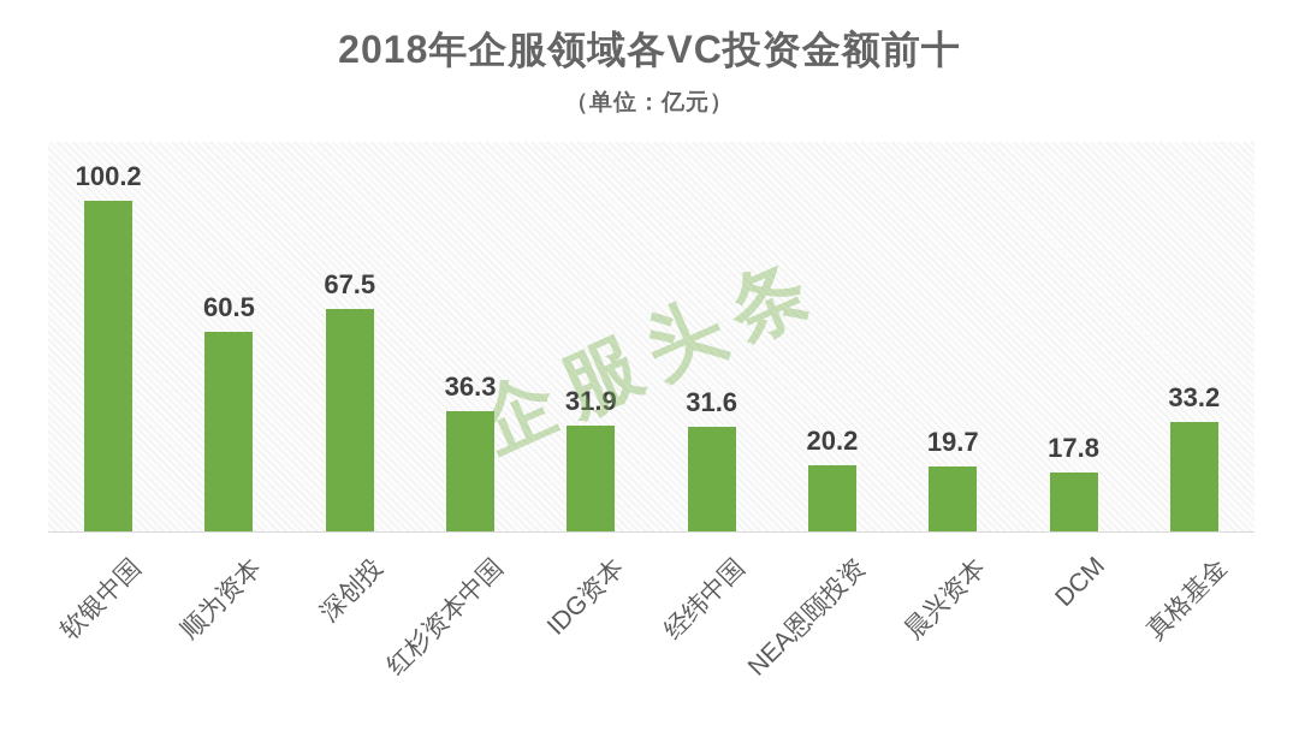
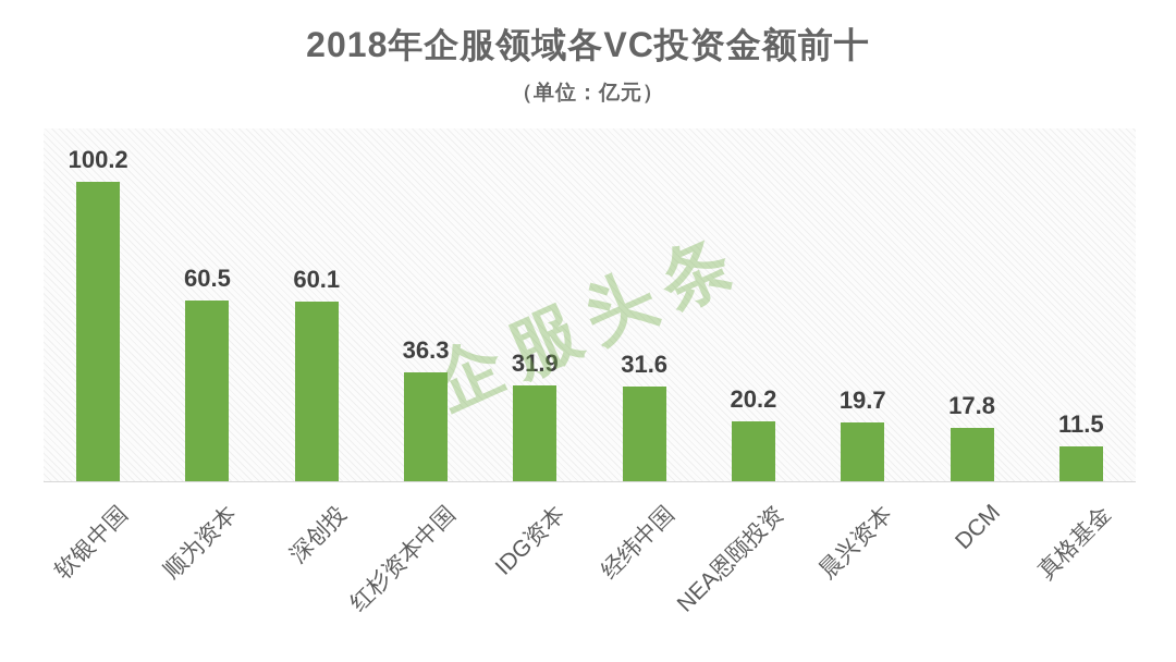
深创投: 67.5 -> 60.1
真格基金: 33.2 -> 11.5
